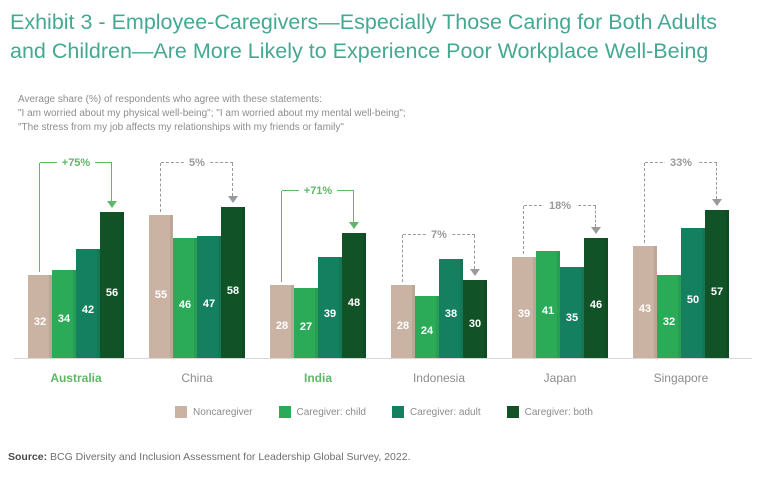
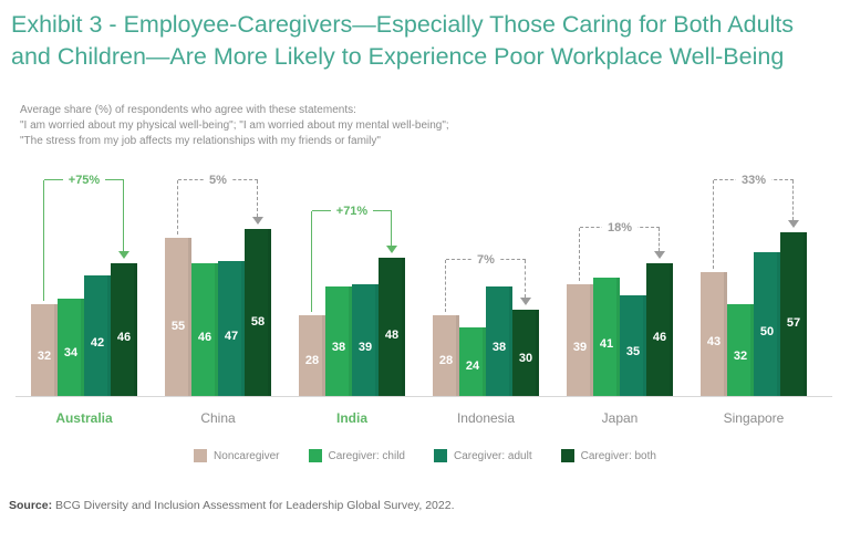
Caregiver: both/Australia: 56 -> 46
Caregiver: child/India: 27 -> 38
